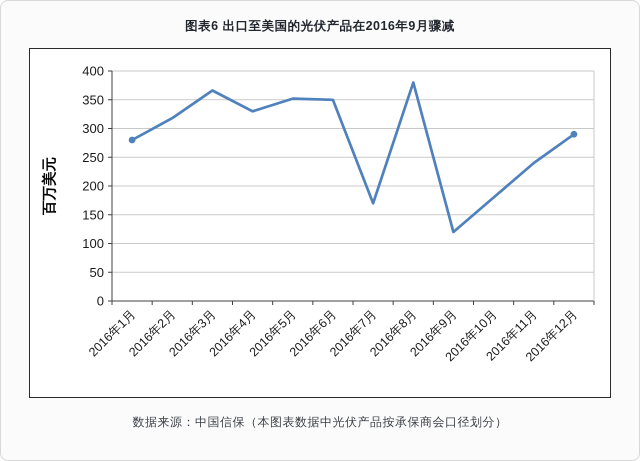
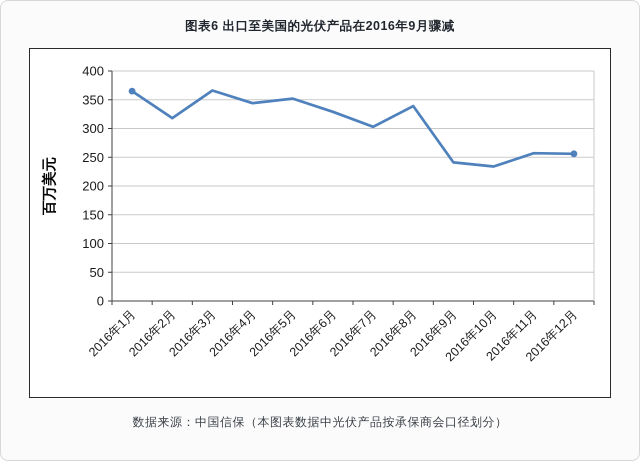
2016年1月: 280 -> 360
2016年4月: 330 -> 340
2016年6月: 350 -> 330
2016年7月: 170 -> 300
2016年8月: 380 -> 340
2016年9月: 120 -> 240
2016年10月: 180 -> 230
2016年11月: 240 -> 260
2016年12月: 290 -> 260
